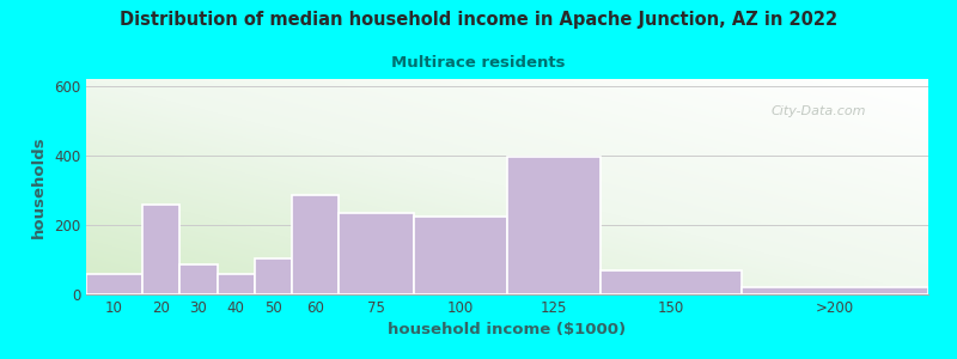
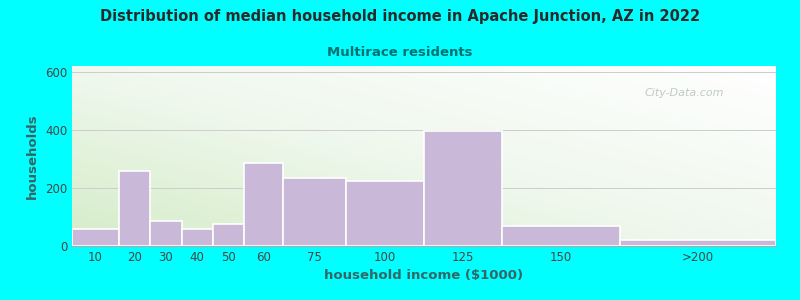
50: 105 -> 75
